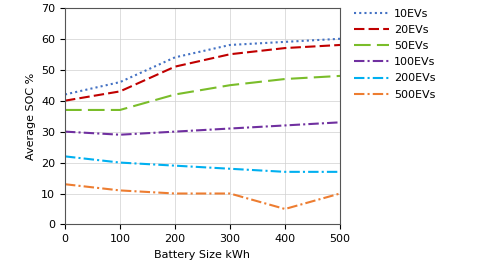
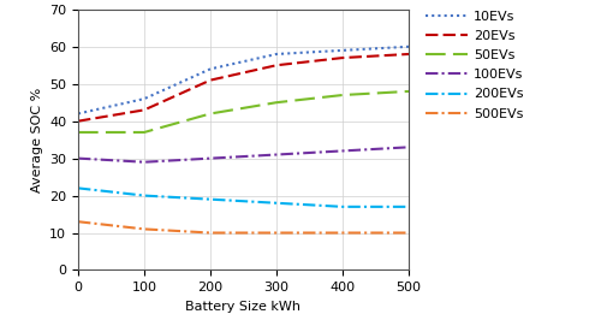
500EVs/400: 5 -> 10
